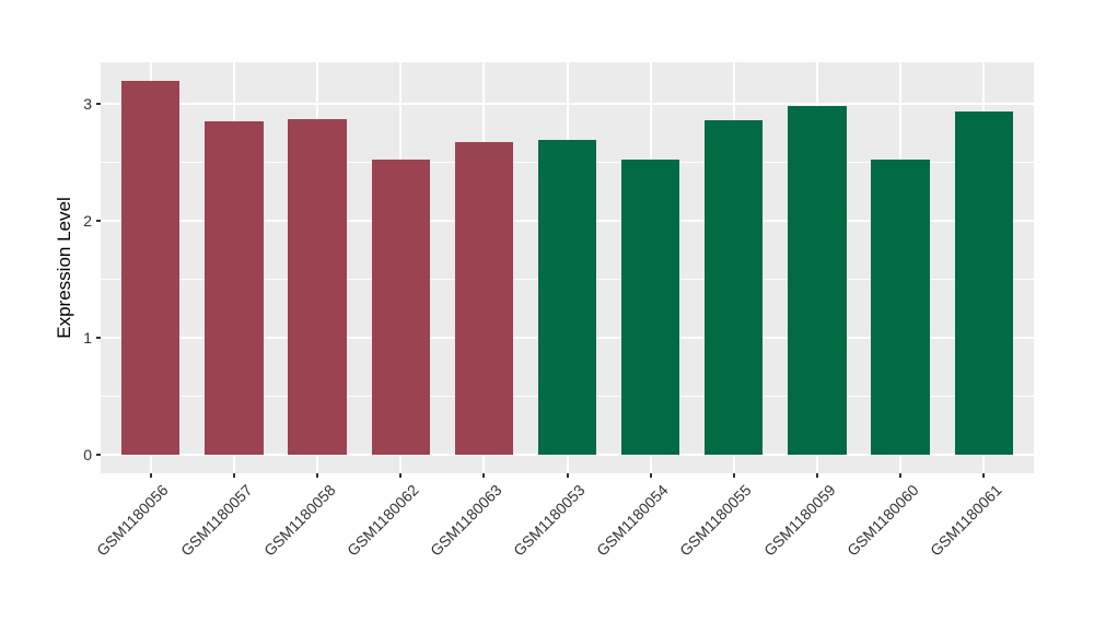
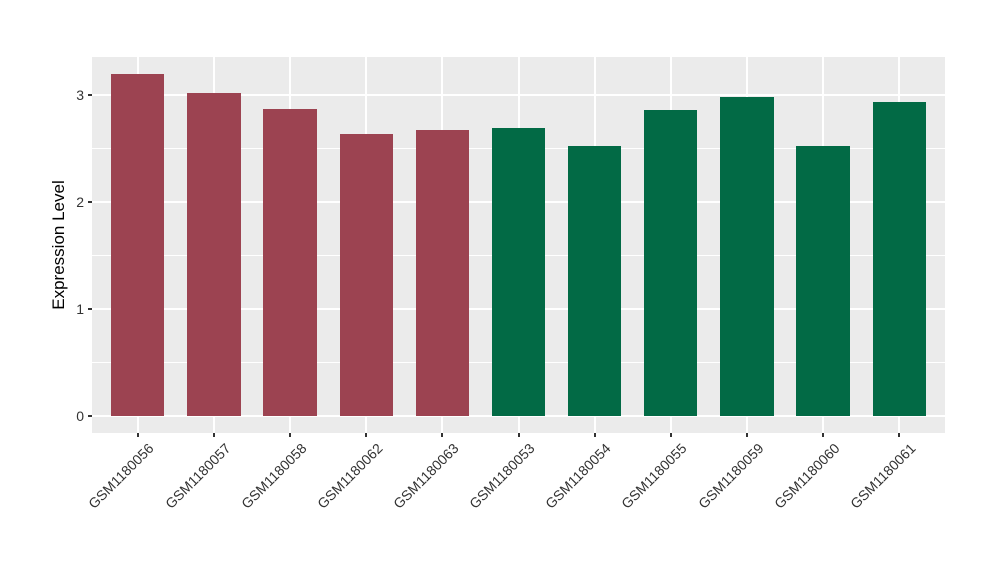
GSM1180057: 2.85 -> 3.02
GSM1180062: 2.53 -> 2.64
